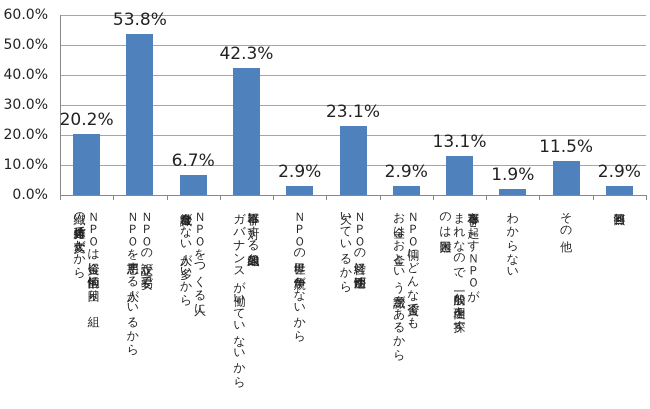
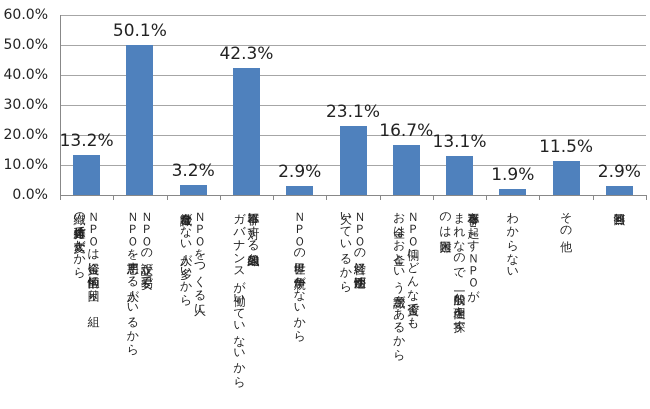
ＮＰＯは資金に恒常的に困り、組織の維持自体で大変だから: 20.2% -> 13.2%
ＮＰＯの設立が安易で、ＮＰＯを悪用する人がいるから: 53.8% -> 50.1%
ＮＰＯをつくる人に社会常識がない人が多いから: 6.7% -> 3.2%
ＮＰＯ側にどんな資金でも、お金はお金という意識があるから: 2.9% -> 16.7%
